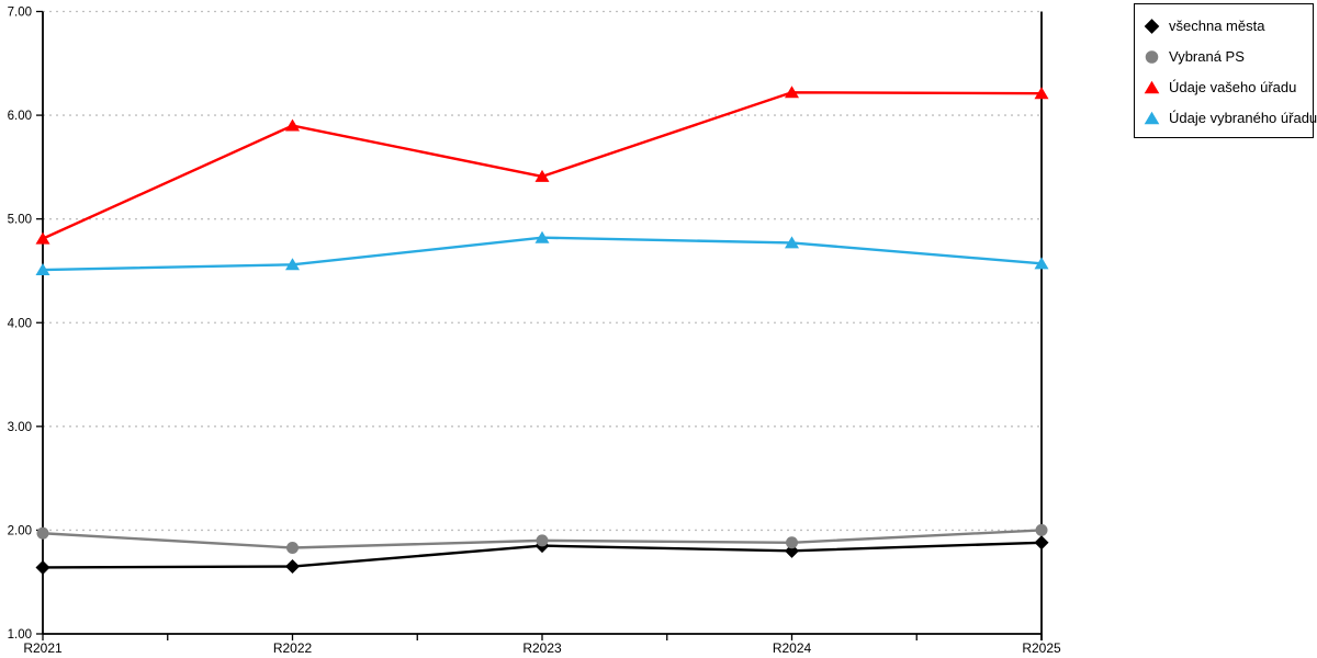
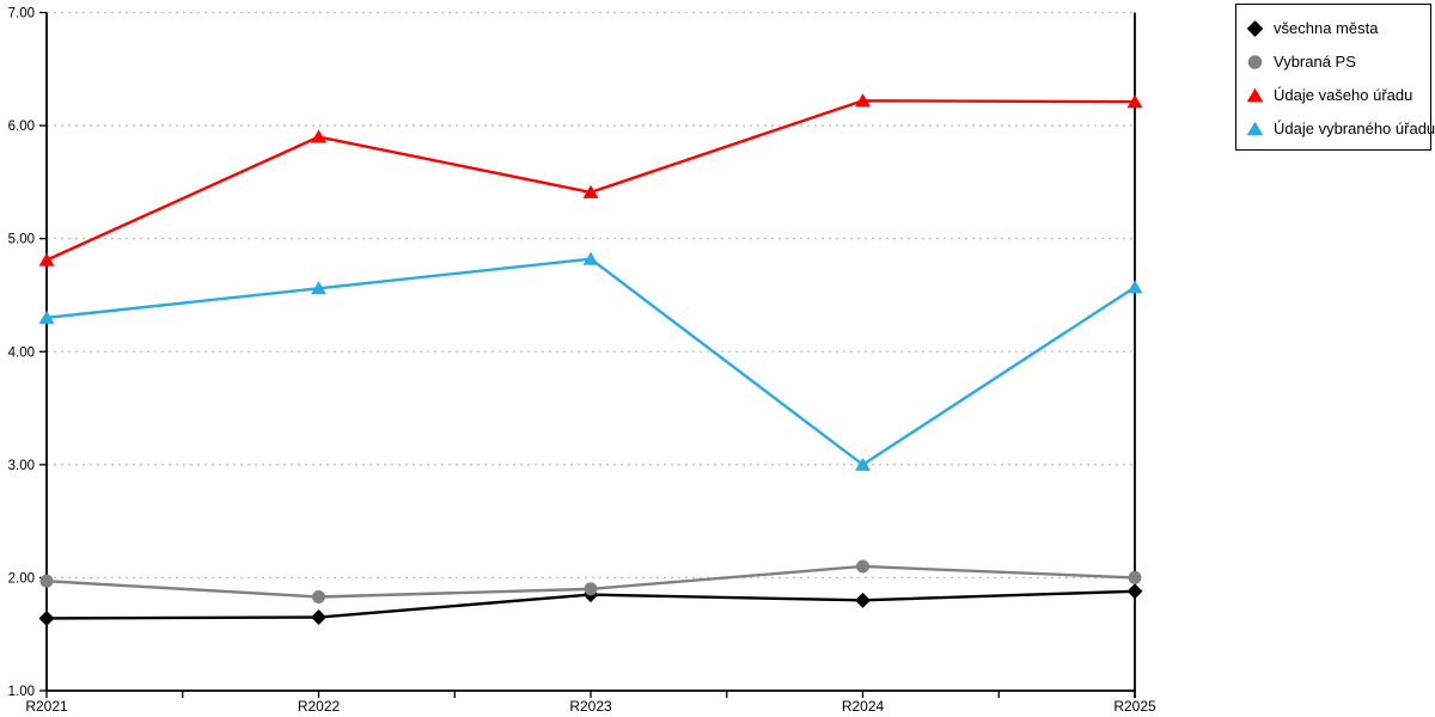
Údaje vybraného úřadu/R2021: 4.5 -> 4.3
Vybraná PS/R2024: 1.9 -> 2.1
Údaje vybraného úřadu/R2024: 4.8 -> 3.0
